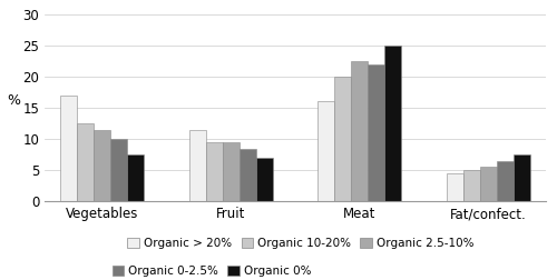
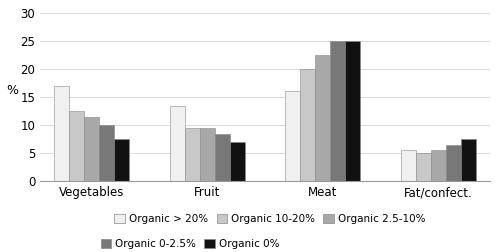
Organic > 20%/Fruit: 11.5 -> 13.4
Organic 0-2.5%/Meat: 22.0 -> 25.0
Organic > 20%/Fat/confect.: 4.5 -> 5.6
